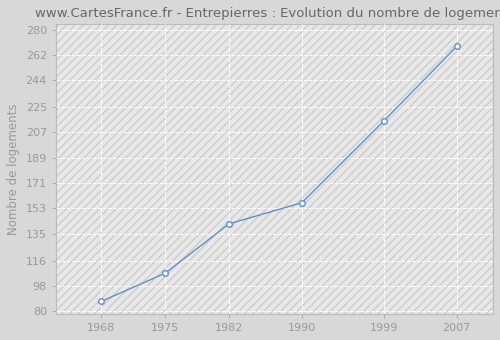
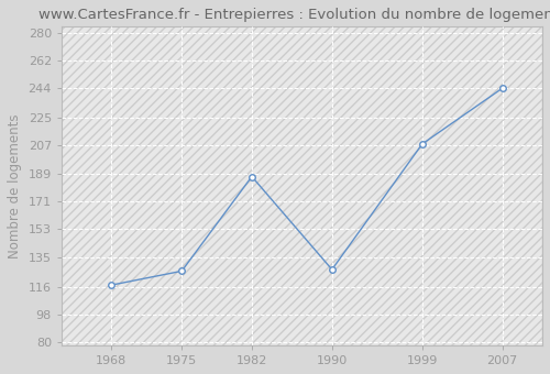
1968: 87 -> 117
1975: 107 -> 126
1982: 142 -> 187
1990: 157 -> 127
1999: 215 -> 208
2007: 268 -> 244
